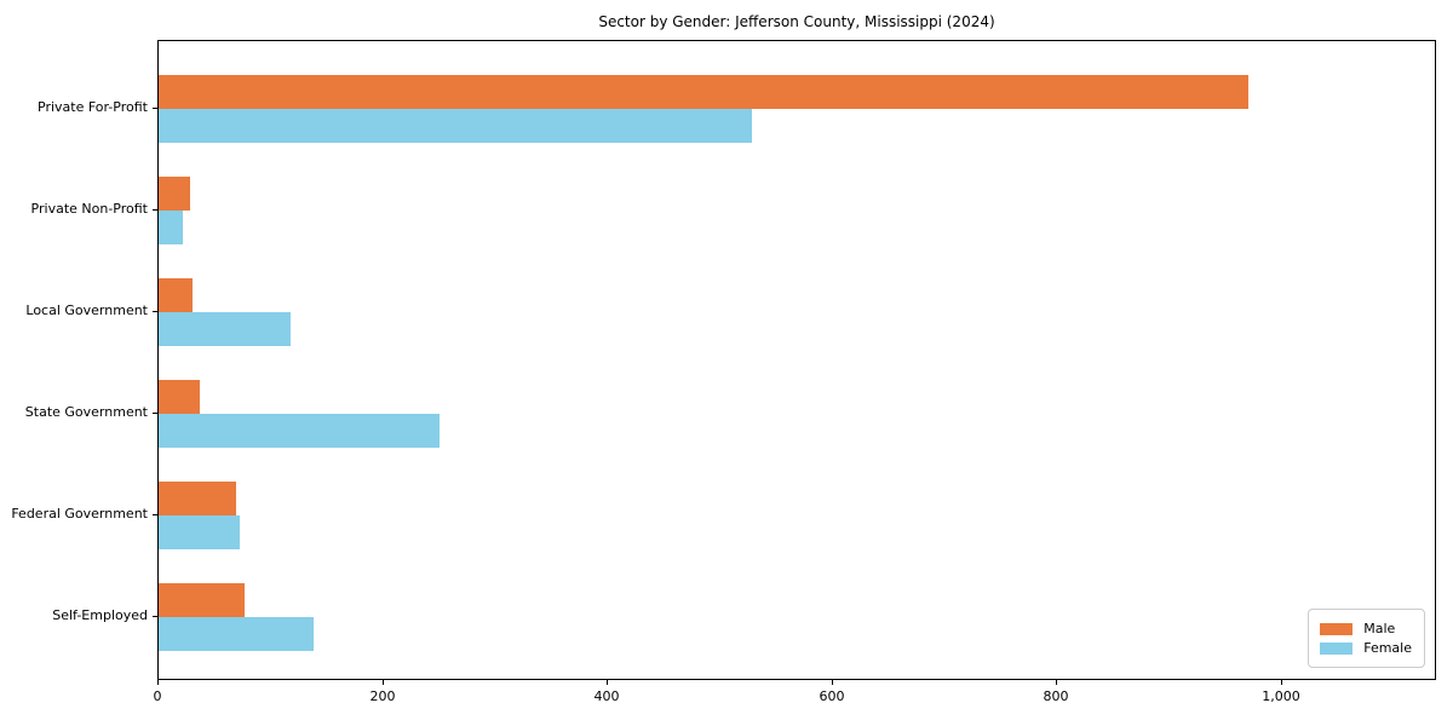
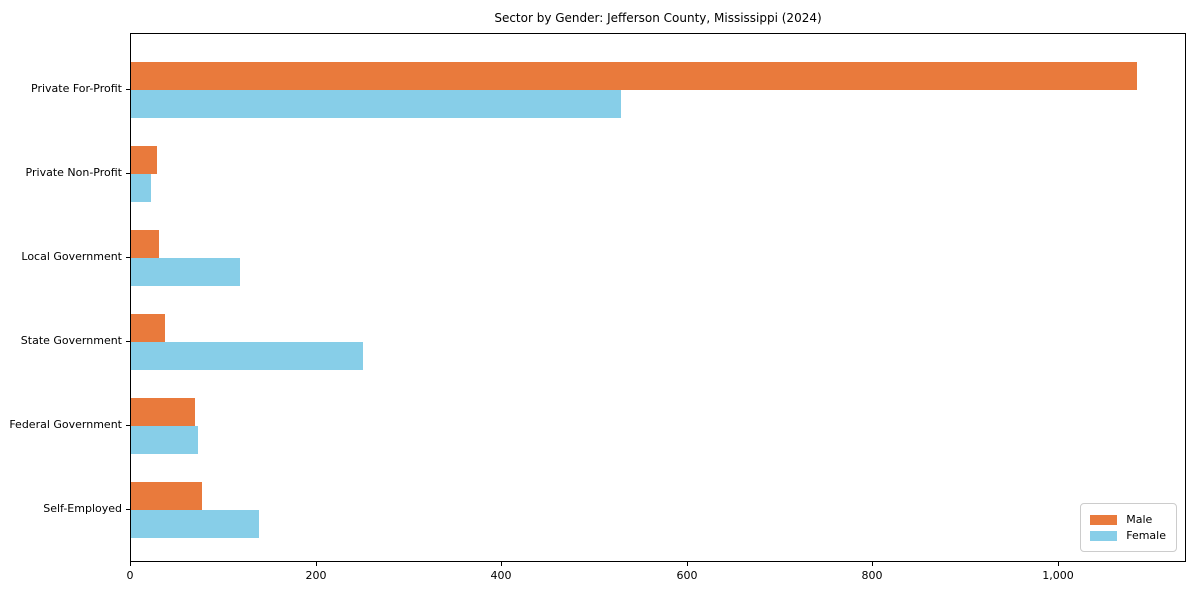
Male/Private For-Profit: 970 -> 1080
